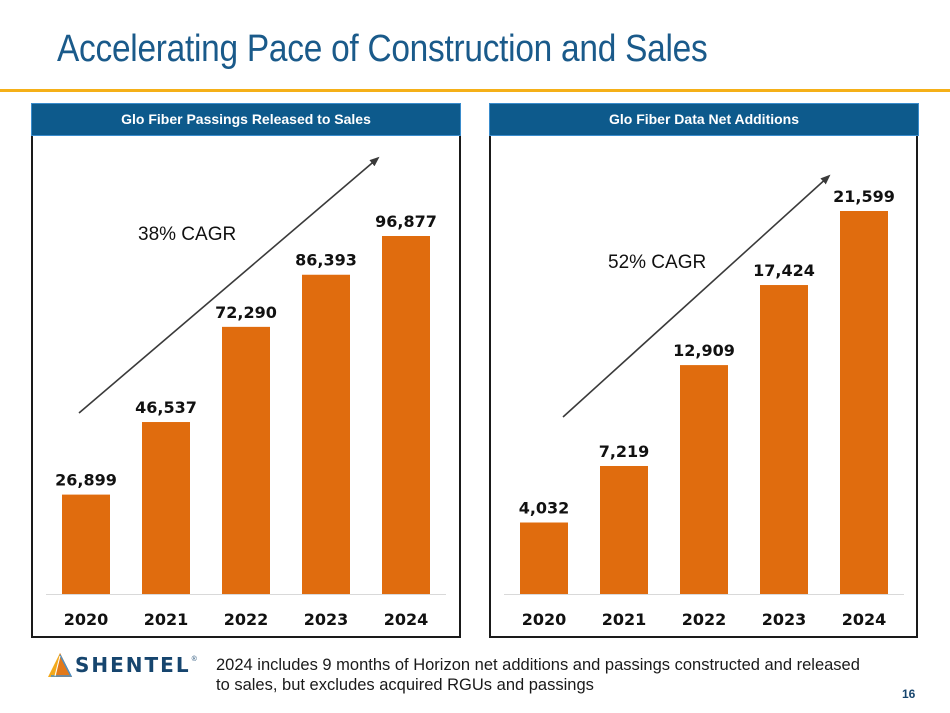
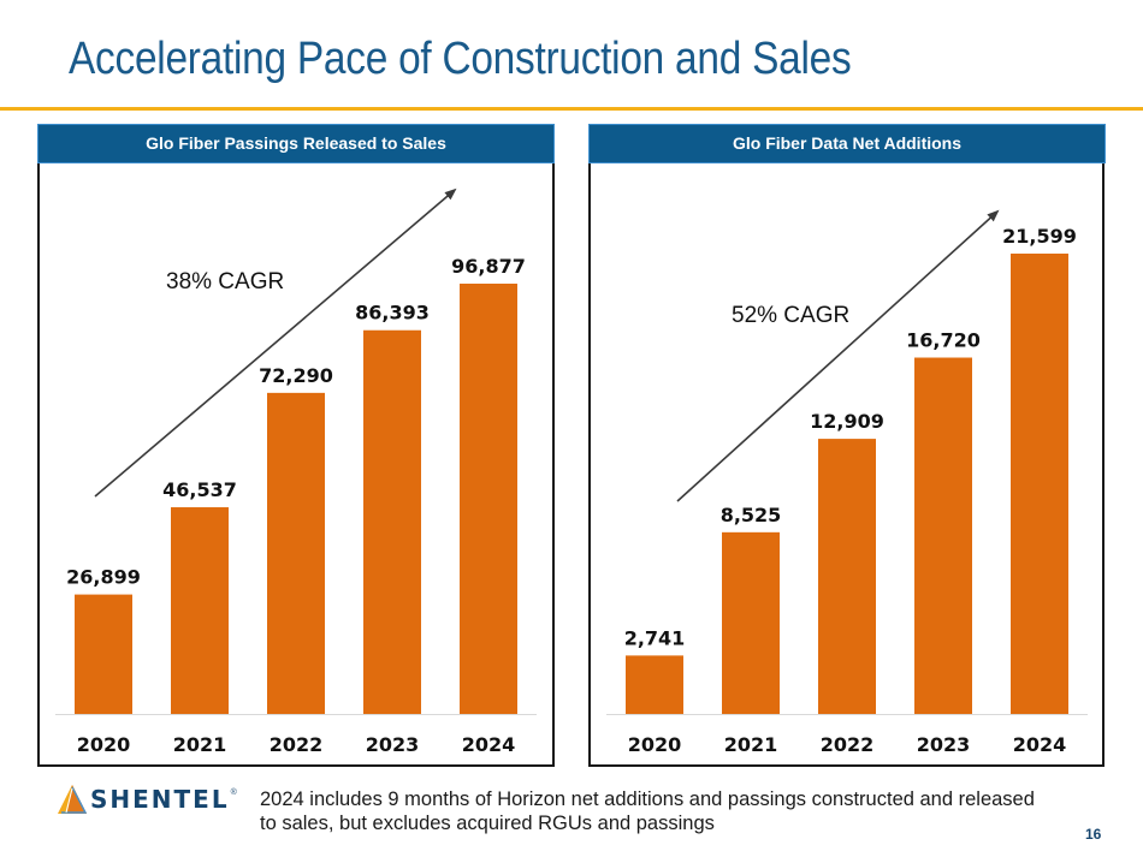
Glo Fiber Data Net Additions/2020: 4,032 -> 2,741
Glo Fiber Data Net Additions/2021: 7,219 -> 8,525
Glo Fiber Data Net Additions/2023: 17,424 -> 16,720
